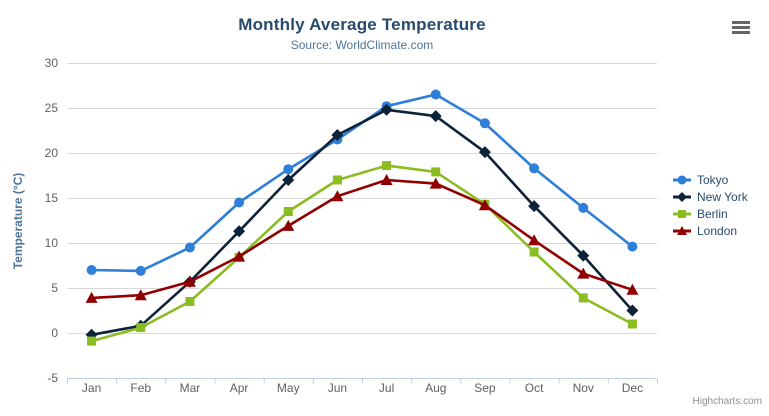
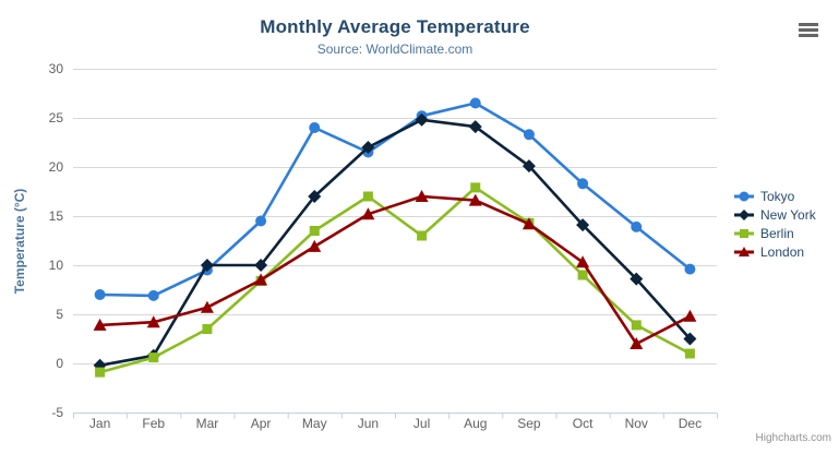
New York/Mar: 6 -> 10
New York/Apr: 11 -> 10
Tokyo/May: 18 -> 24
Berlin/Jul: 19 -> 13
London/Nov: 7 -> 2
